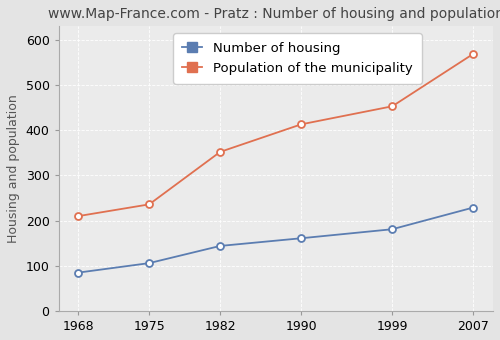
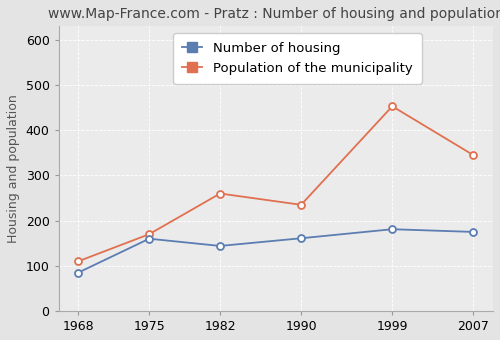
Population of the municipality/1968: 210 -> 110
Number of housing/1975: 106 -> 160
Population of the municipality/1975: 236 -> 170
Population of the municipality/1982: 352 -> 260
Population of the municipality/1990: 413 -> 235
Number of housing/2007: 229 -> 175
Population of the municipality/2007: 569 -> 345
